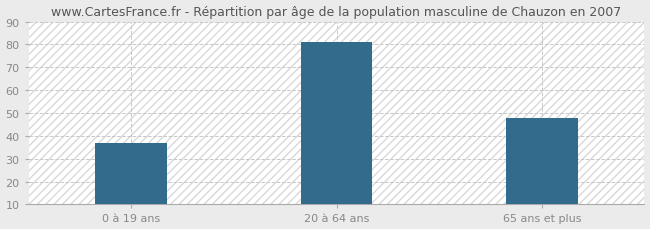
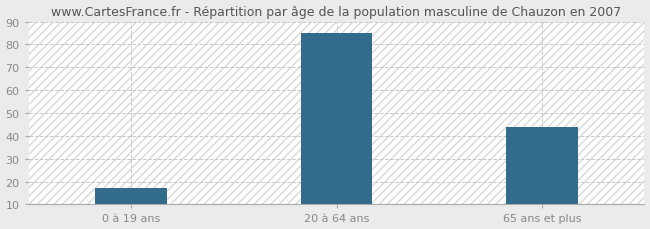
0 à 19 ans: 37 -> 17
20 à 64 ans: 81 -> 85
65 ans et plus: 48 -> 44
